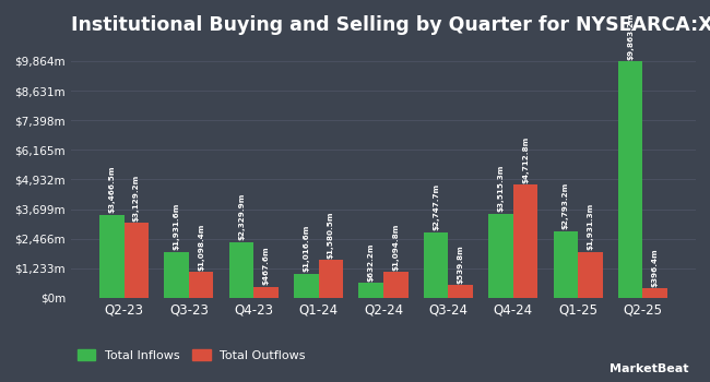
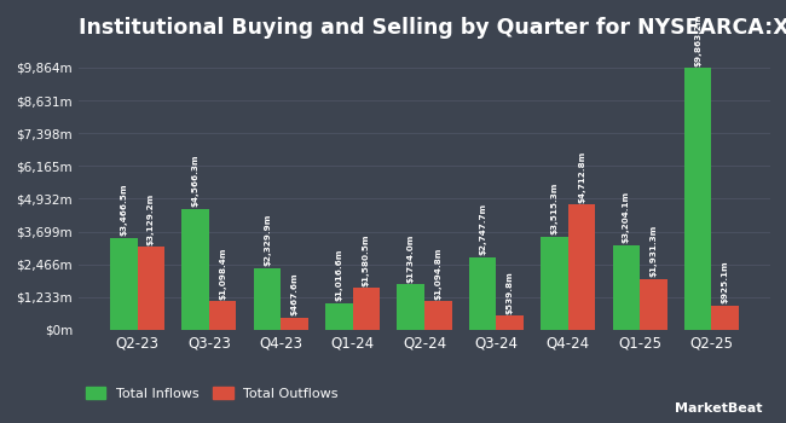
Total Inflows/Q3-23: $1,931.6m -> $4,566.3m
Total Inflows/Q2-24: $632.2m -> $1734.0m
Total Inflows/Q1-25: $2,793.2m -> $3,204.1m
Total Outflows/Q2-25: $396.4m -> $925.1m
